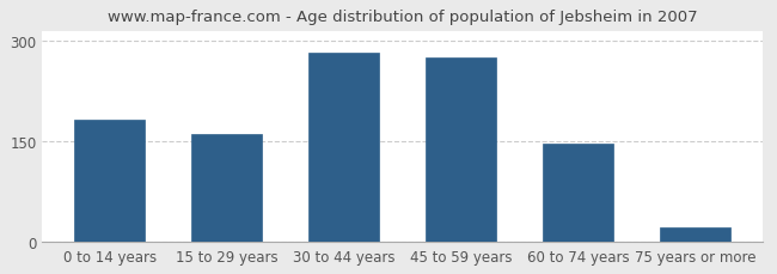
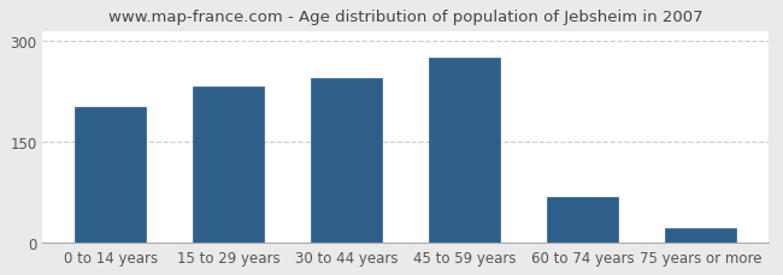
0 to 14 years: 183 -> 202
15 to 29 years: 161 -> 232
30 to 44 years: 283 -> 244
60 to 74 years: 146 -> 68
